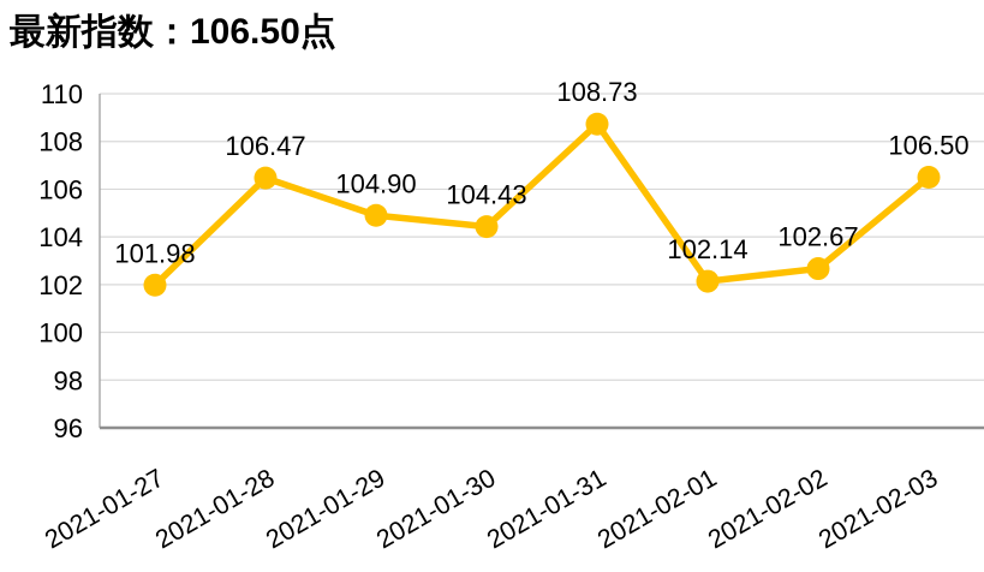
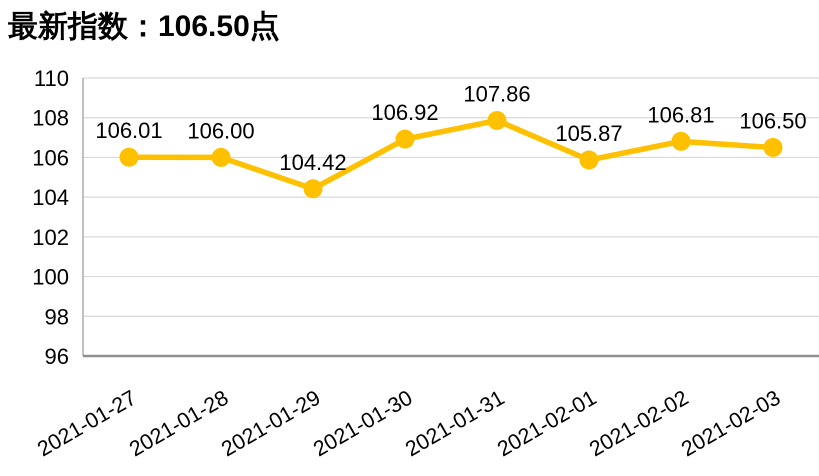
2021-01-27: 101.98 -> 106.01
2021-01-28: 106.47 -> 106.00
2021-01-29: 104.90 -> 104.42
2021-01-30: 104.43 -> 106.92
2021-01-31: 108.73 -> 107.86
2021-02-01: 102.14 -> 105.87
2021-02-02: 102.67 -> 106.81
